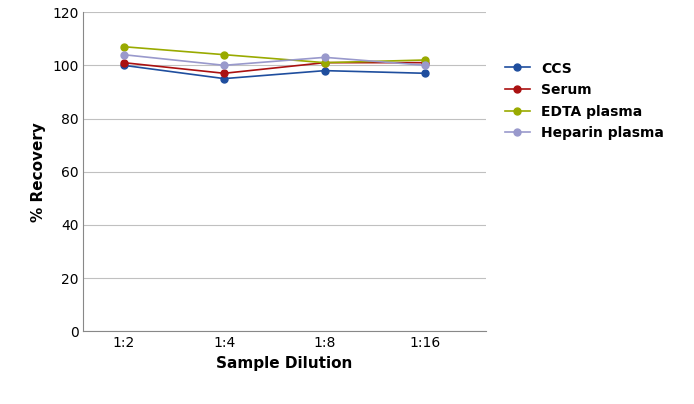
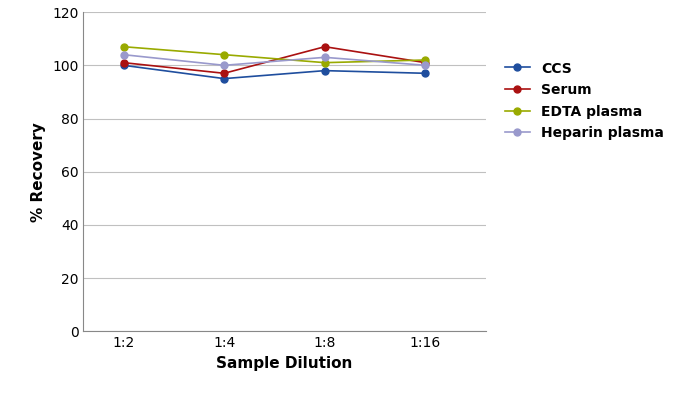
Serum/1:8: 101 -> 107
